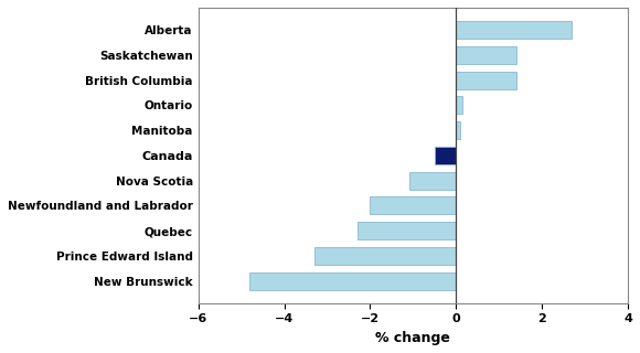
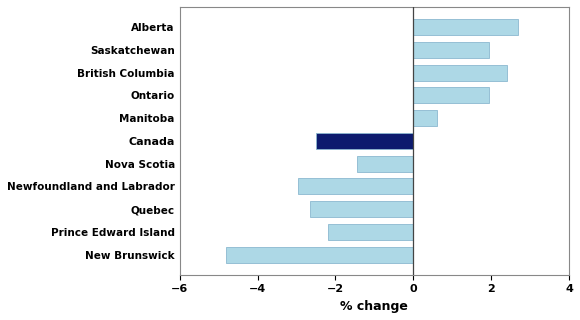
Saskatchewan: 1.40 -> 1.95
British Columbia: 1.40 -> 2.40
Ontario: 0.15 -> 1.95
Manitoba: 0.10 -> 0.60
Canada: -0.50 -> -2.50
Nova Scotia: -1.10 -> -1.45
Newfoundland and Labrador: -2.00 -> -2.95
Quebec: -2.30 -> -2.65
Prince Edward Island: -3.30 -> -2.20
